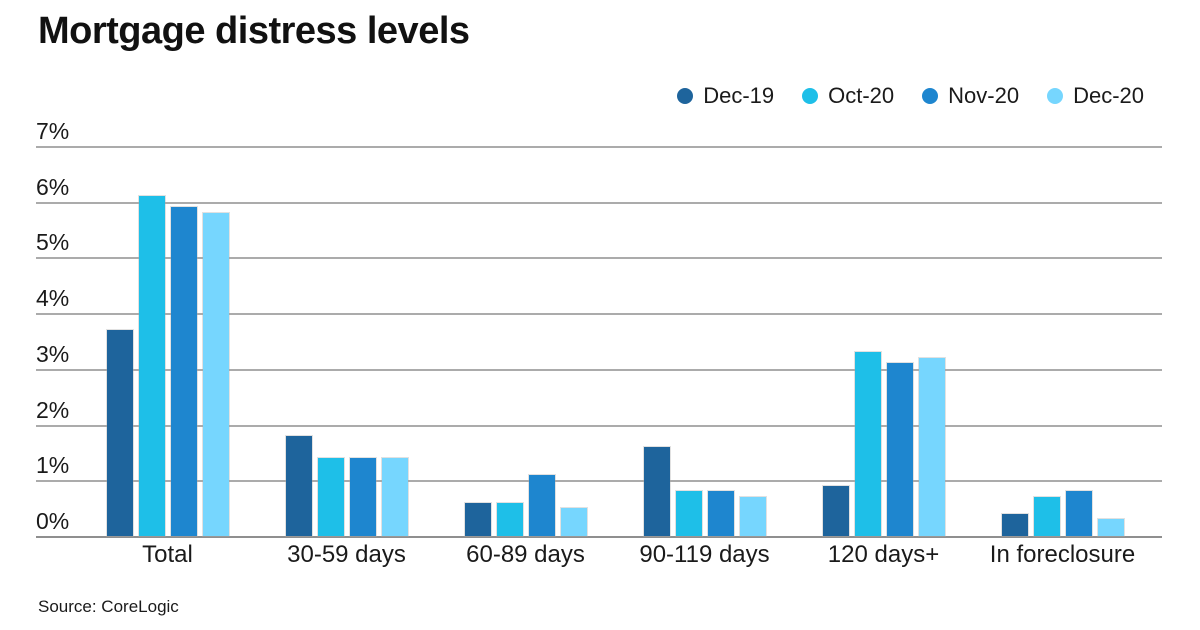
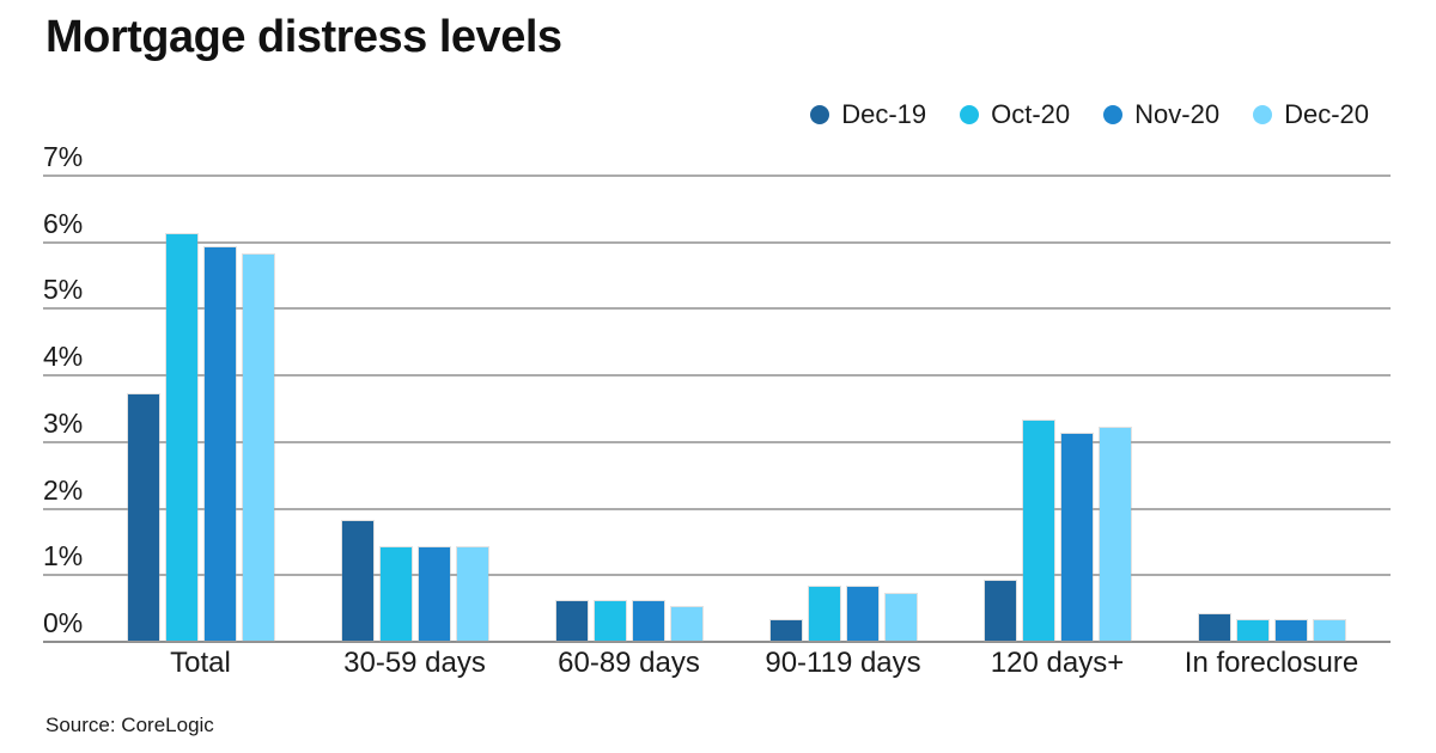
Nov-20/60-89 days: 1.1% -> 0.6%
Dec-19/90-119 days: 1.6% -> 0.3%
Oct-20/In foreclosure: 0.7% -> 0.3%
Nov-20/In foreclosure: 0.8% -> 0.3%
